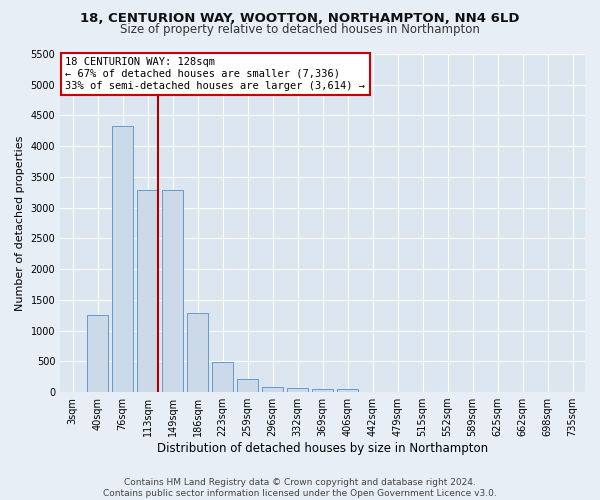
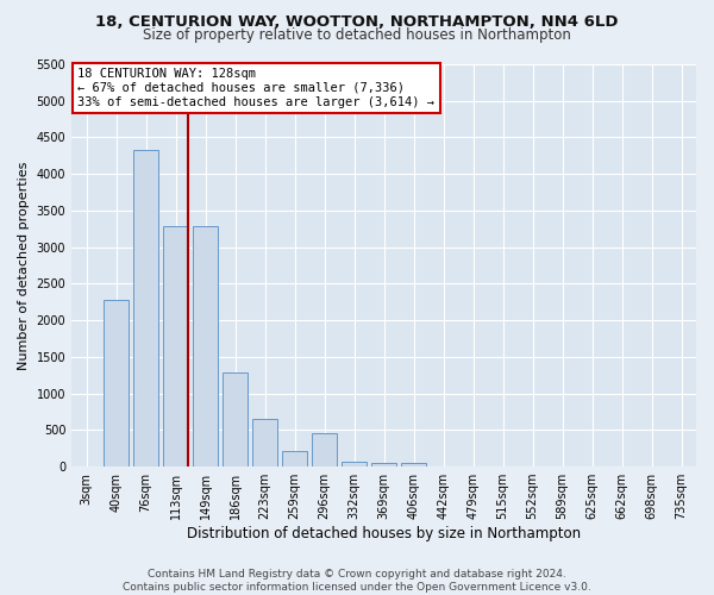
40sqm: 1260 -> 2280
223sqm: 490 -> 660
296sqm: 90 -> 460
